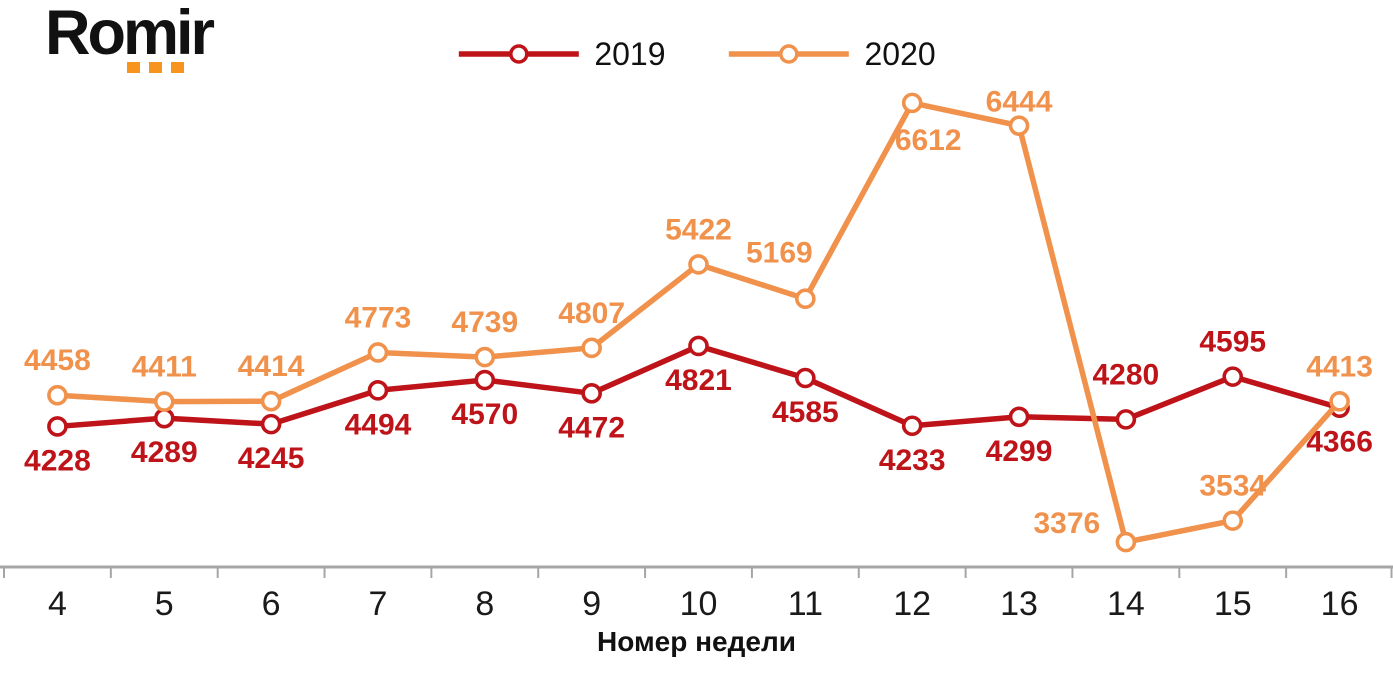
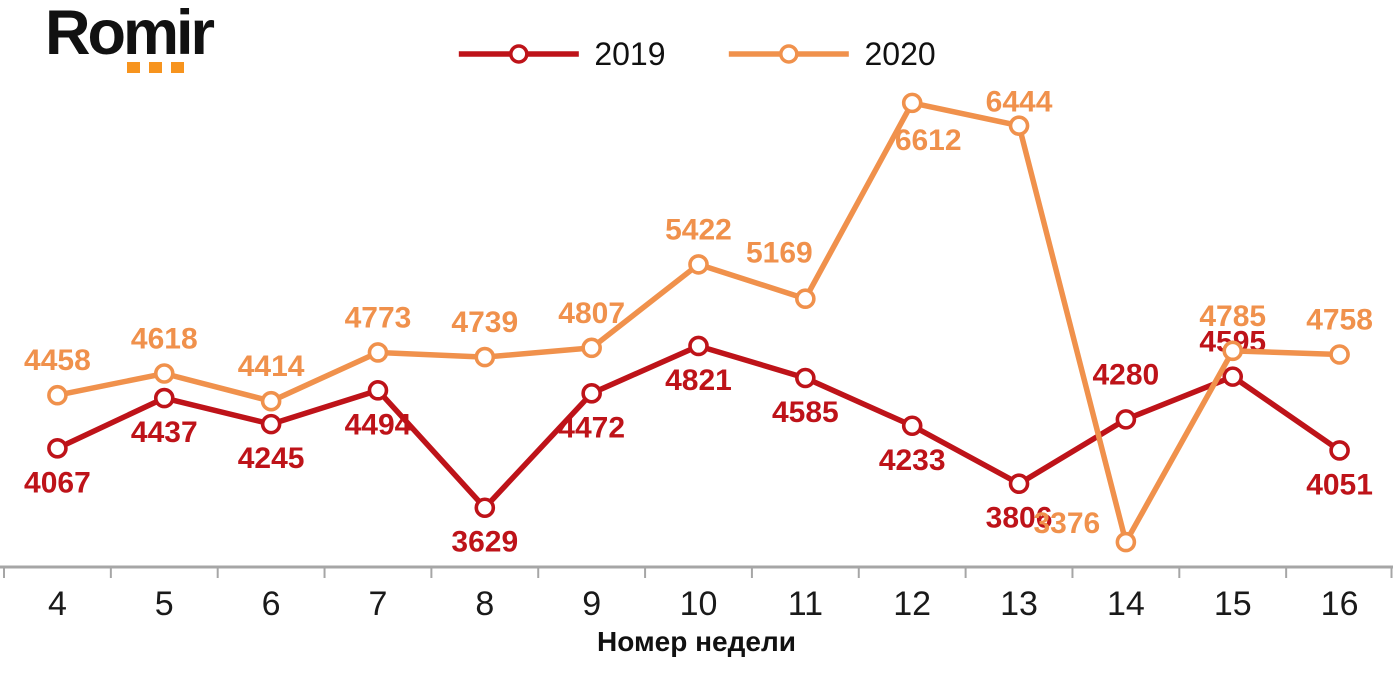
2019/4: 4228 -> 4067
2019/5: 4289 -> 4437
2020/5: 4411 -> 4618
2019/8: 4570 -> 3629
2019/13: 4299 -> 3806
2020/15: 3534 -> 4785
2019/16: 4366 -> 4051
2020/16: 4413 -> 4758
